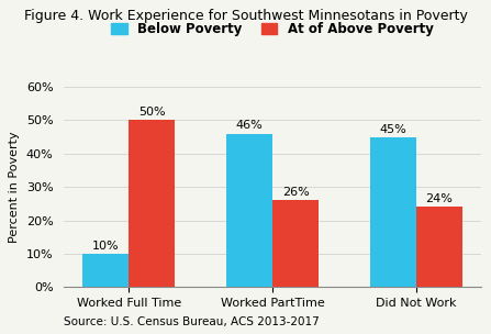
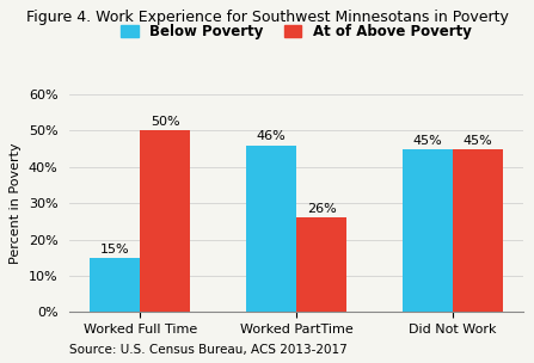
Below Poverty/Worked Full Time: 10% -> 15%
At of Above Poverty/Did Not Work: 24% -> 45%
